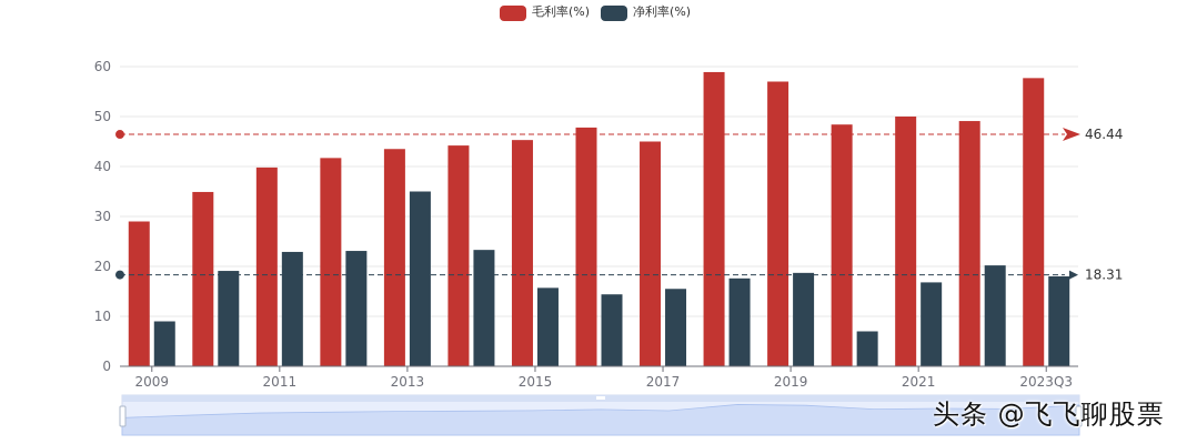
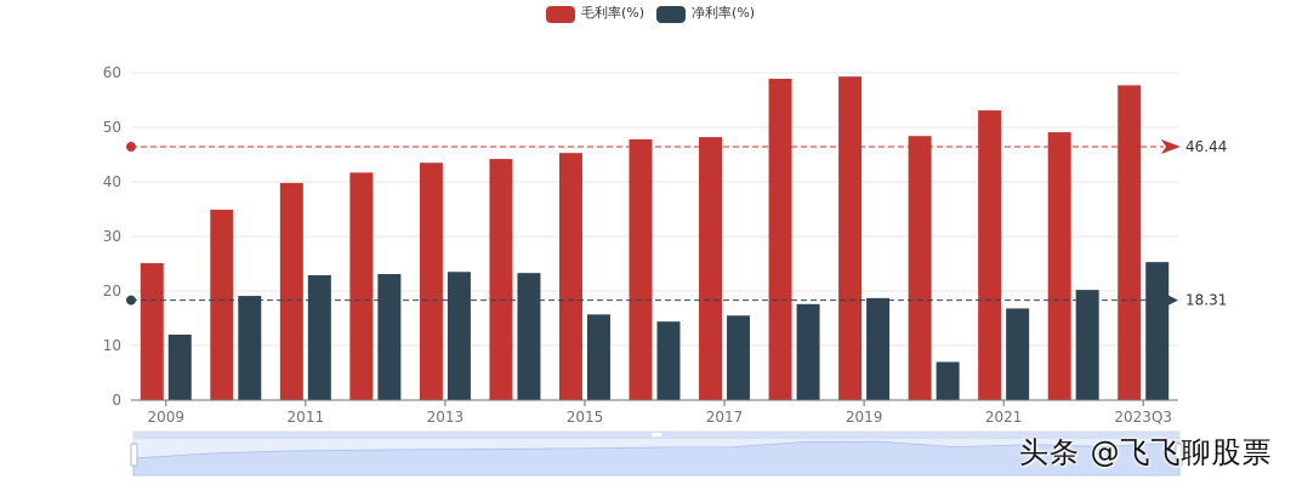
毛利率(%)/2009: 29 -> 25
净利率(%)/2009: 9 -> 12
净利率(%)/2013: 35 -> 24
毛利率(%)/2017: 45 -> 48
毛利率(%)/2019: 57 -> 59
毛利率(%)/2021: 50 -> 53
净利率(%)/2023Q3: 18 -> 25
